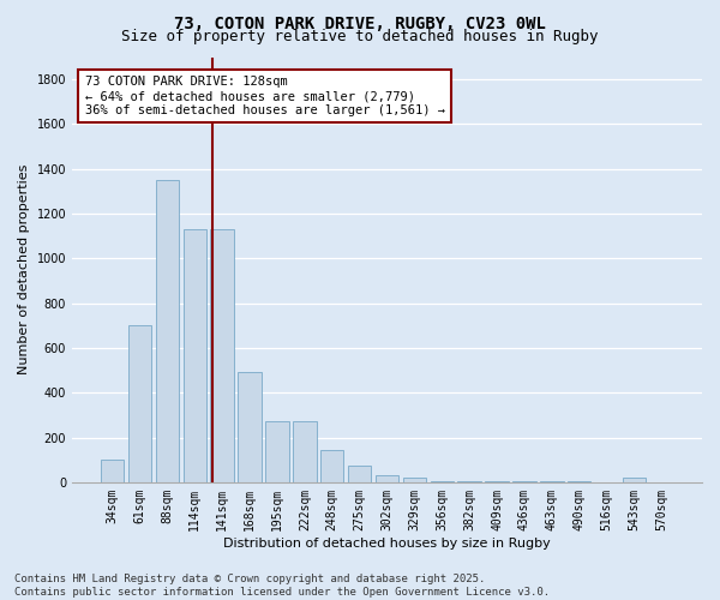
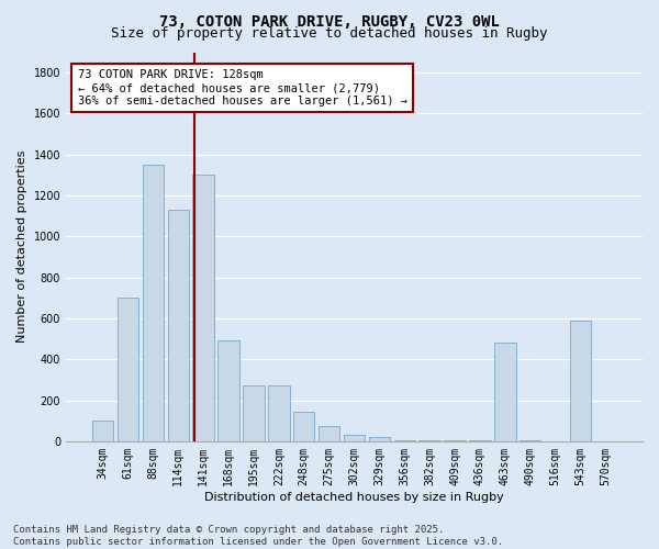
141sqm: 1130 -> 1300
463sqm: 0 -> 480
543sqm: 20 -> 590
